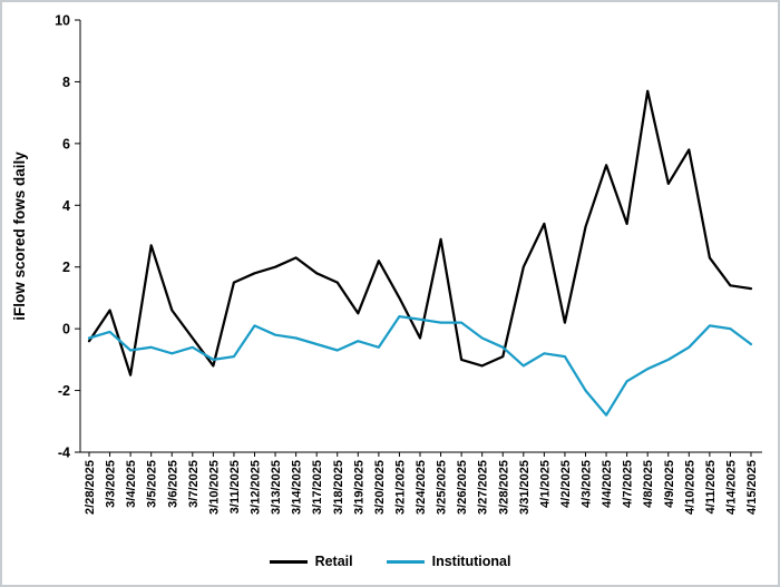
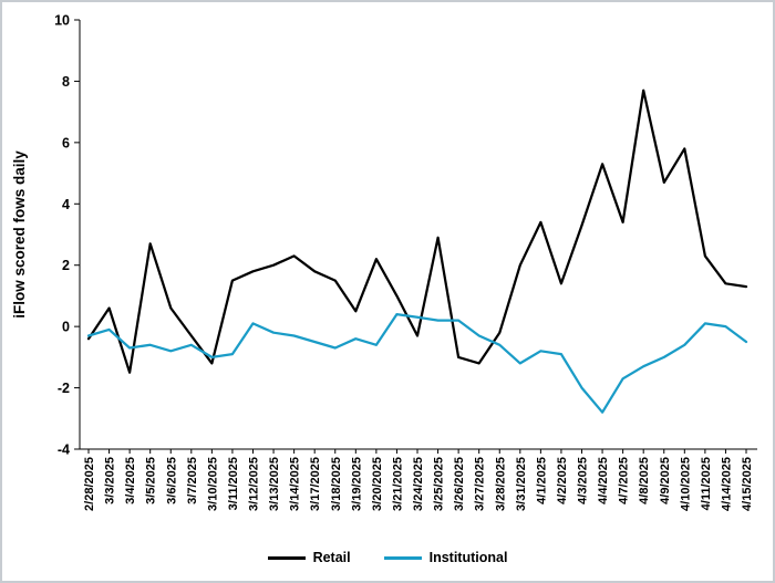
Retail/3/28/2025: -0.9 -> -0.2
Retail/4/2/2025: 0.2 -> 1.4
